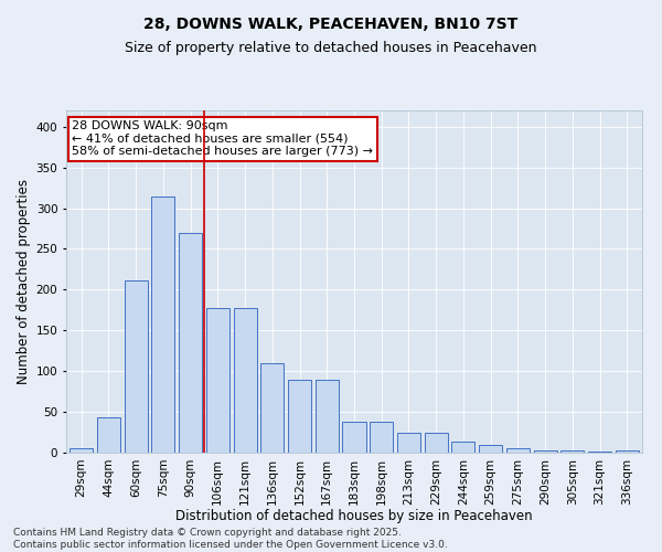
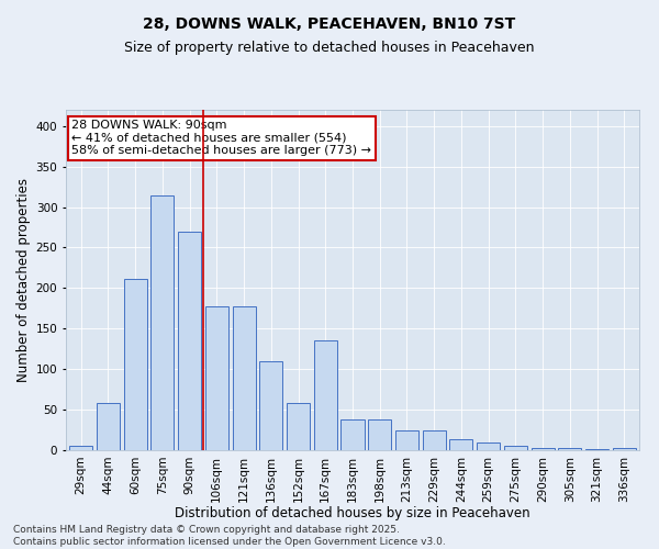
44sqm: 44 -> 58
152sqm: 90 -> 58
167sqm: 90 -> 136
